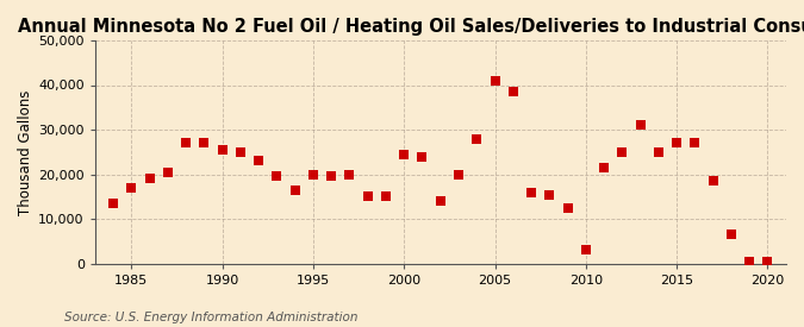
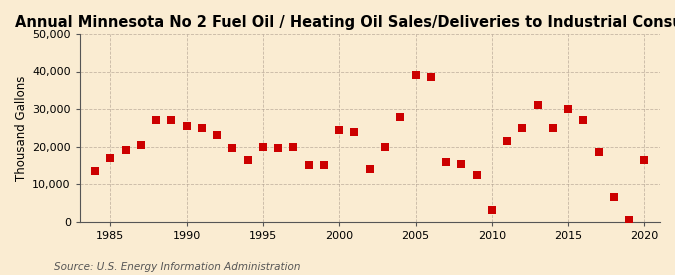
2005: 41,000 -> 39,000
2015: 27,000 -> 30,000
2020: 500 -> 16,500
